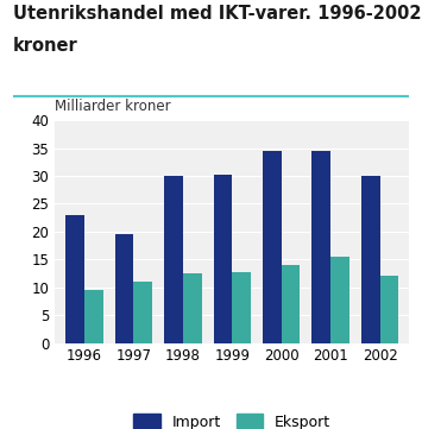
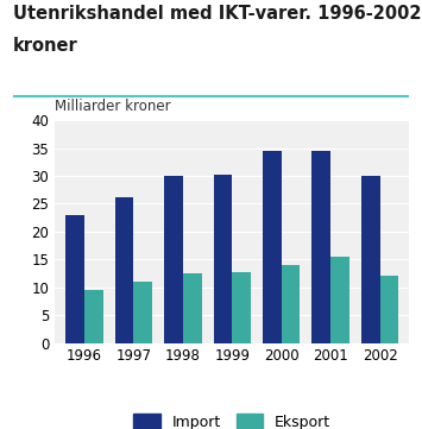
Import/1997: 19.5 -> 26.2
